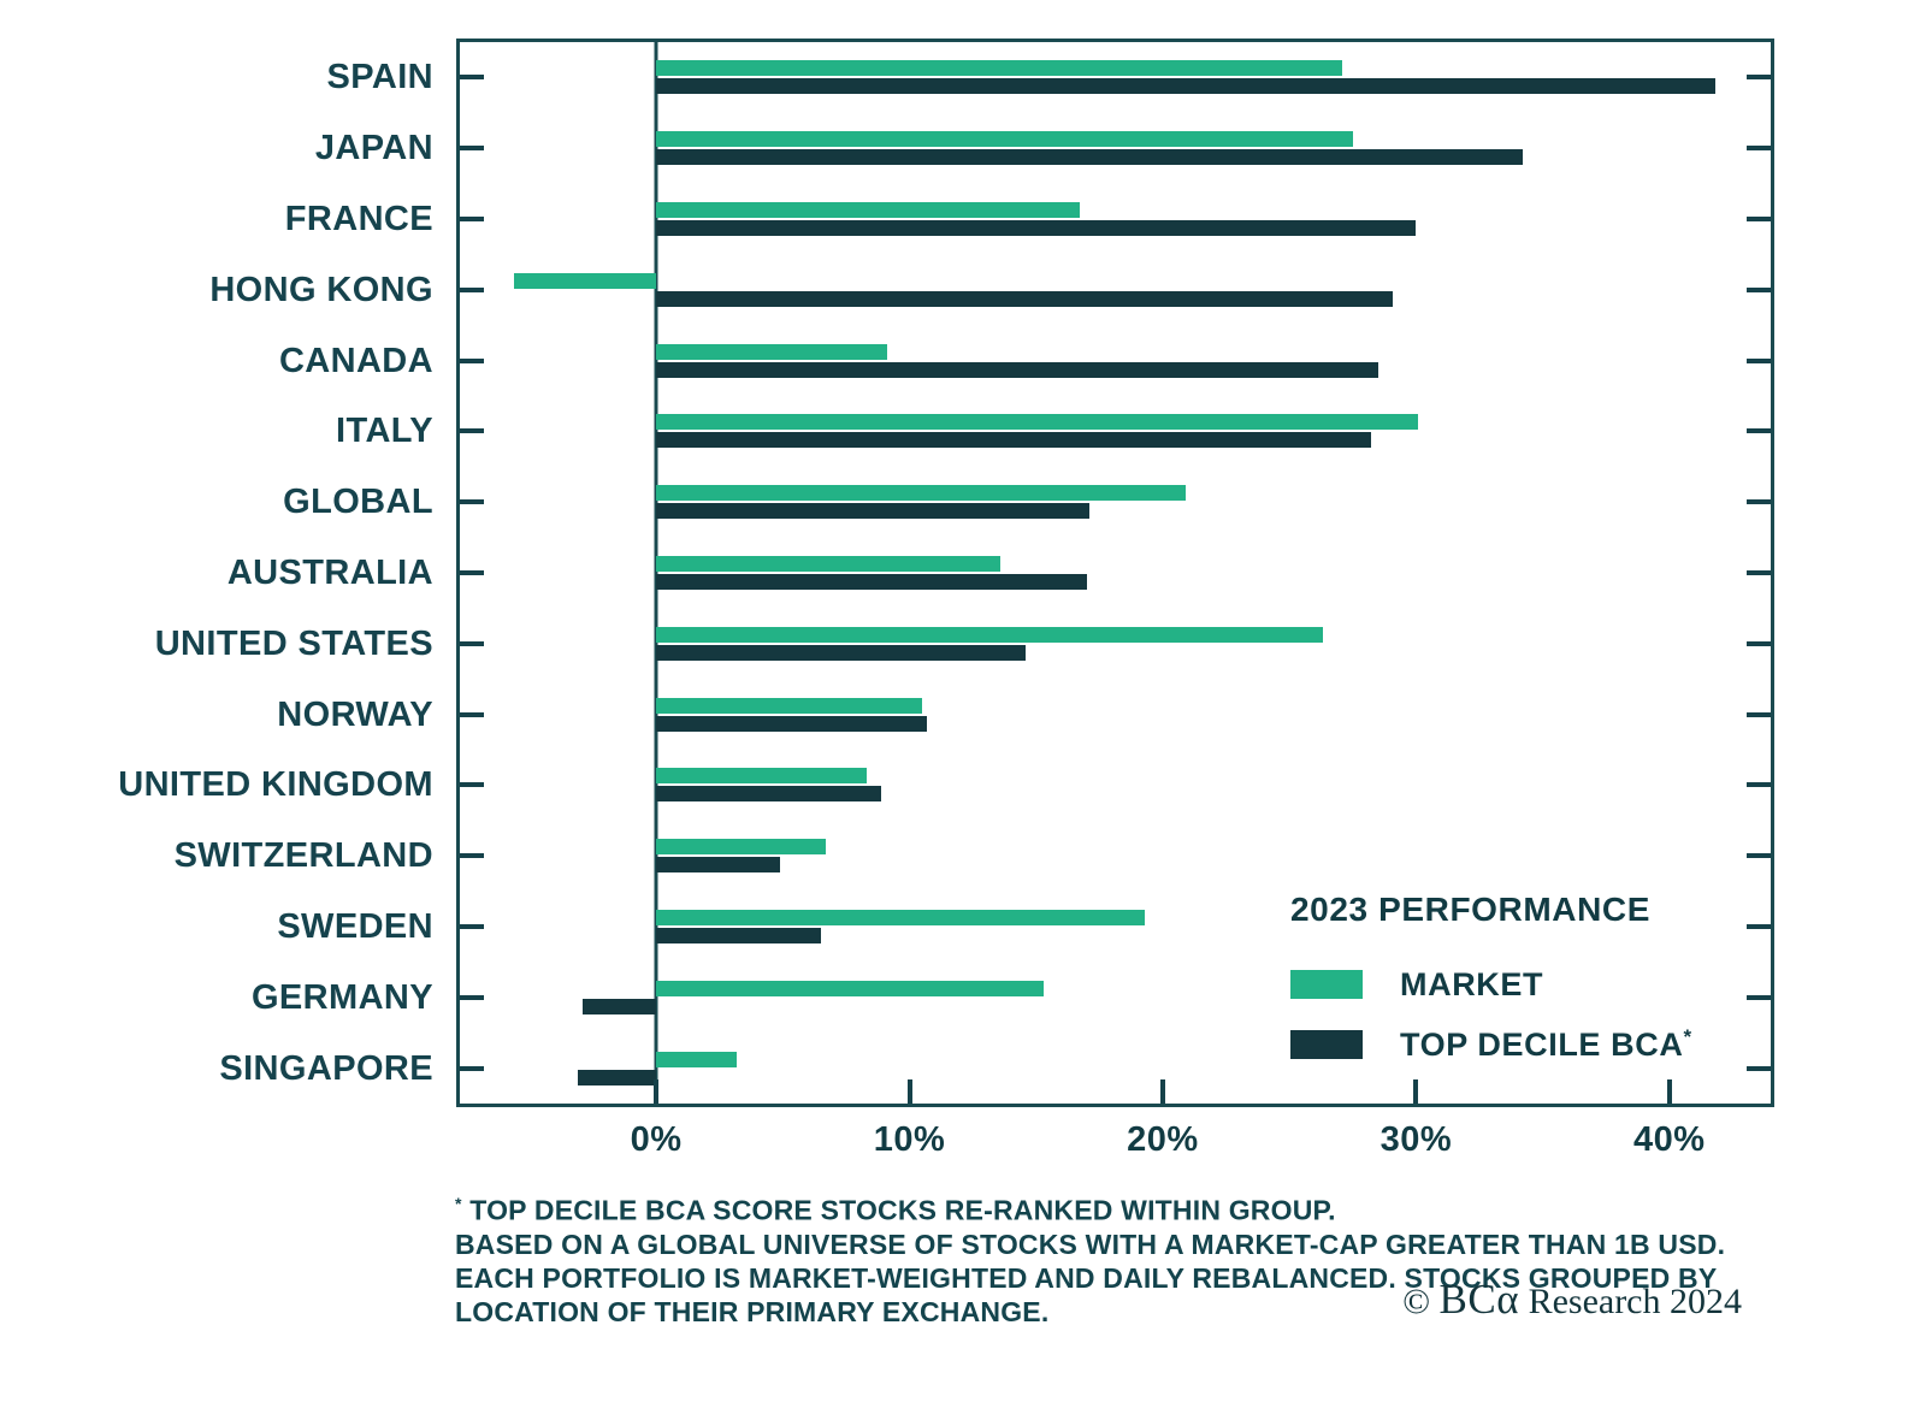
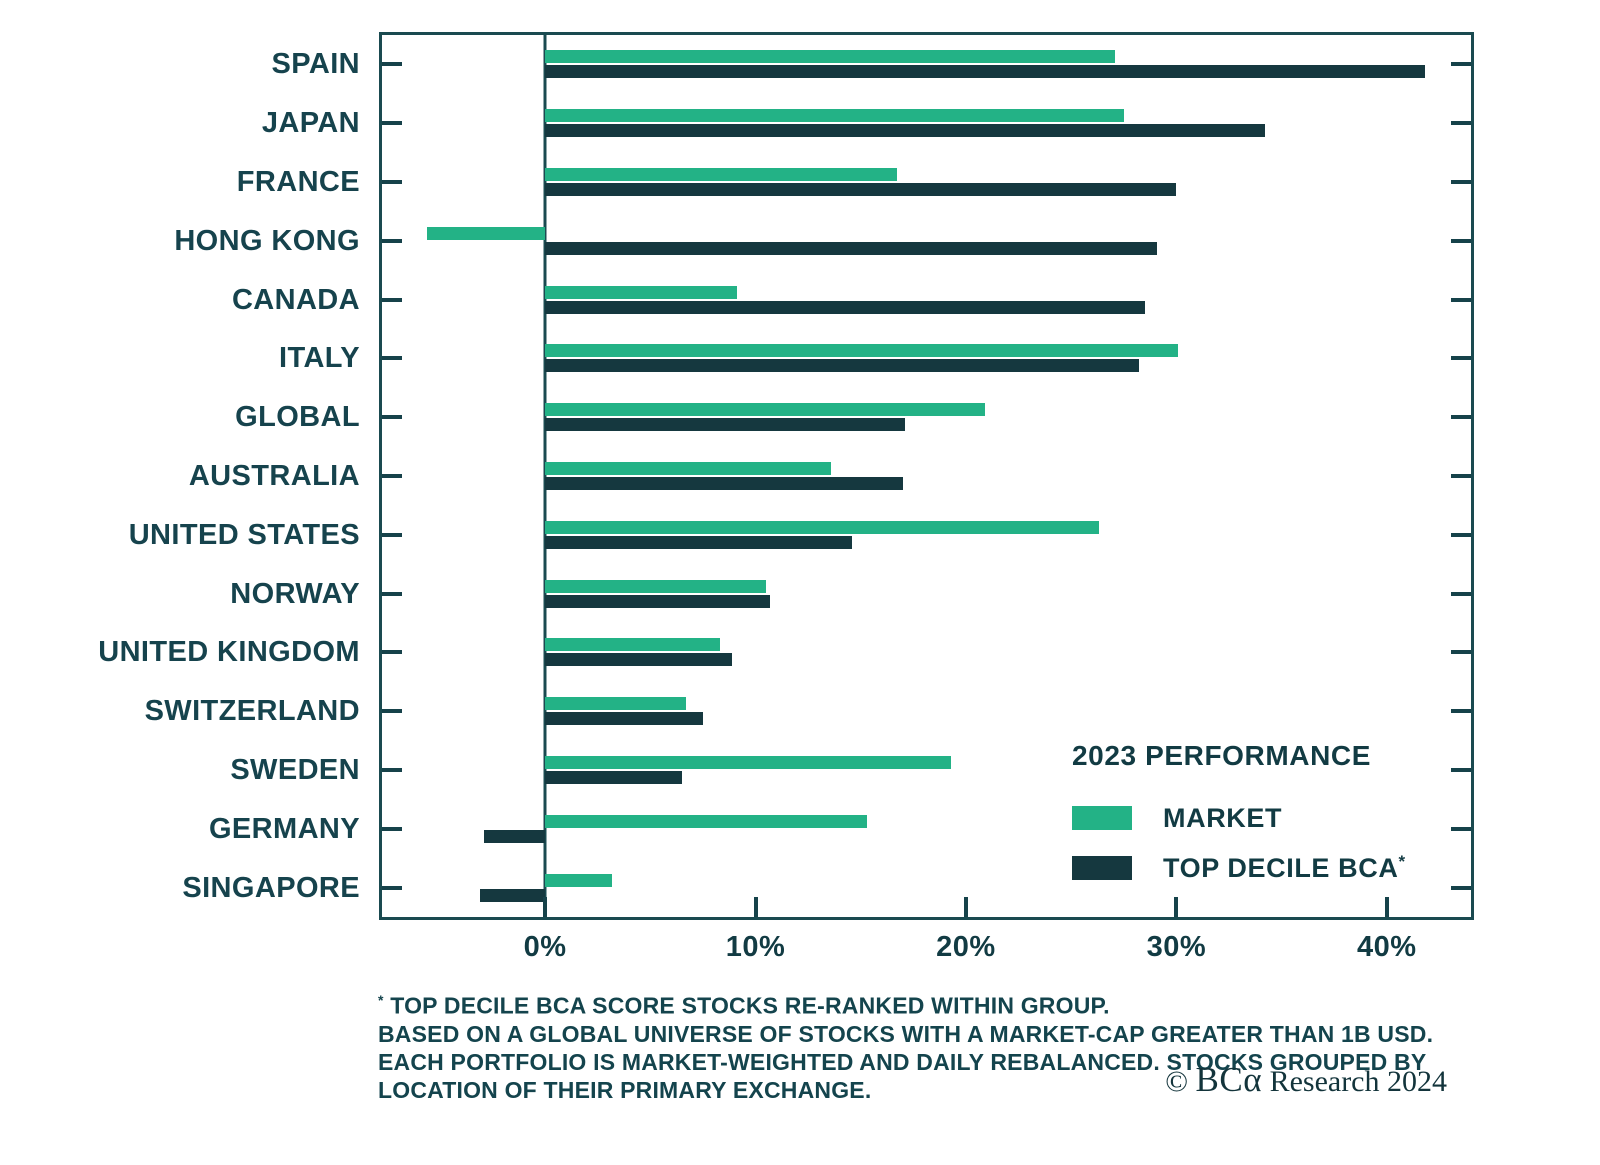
TOP DECILE BCA*/SWITZERLAND: 4.9% -> 7.5%
